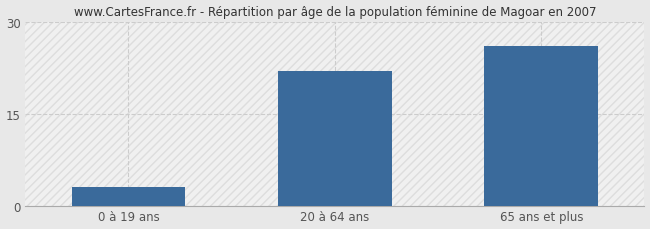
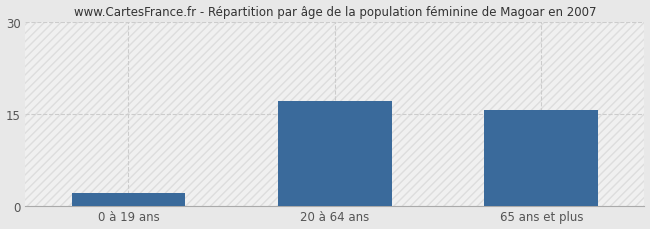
0 à 19 ans: 3.0 -> 2.0
20 à 64 ans: 22.0 -> 17.0
65 ans et plus: 26.0 -> 15.5
